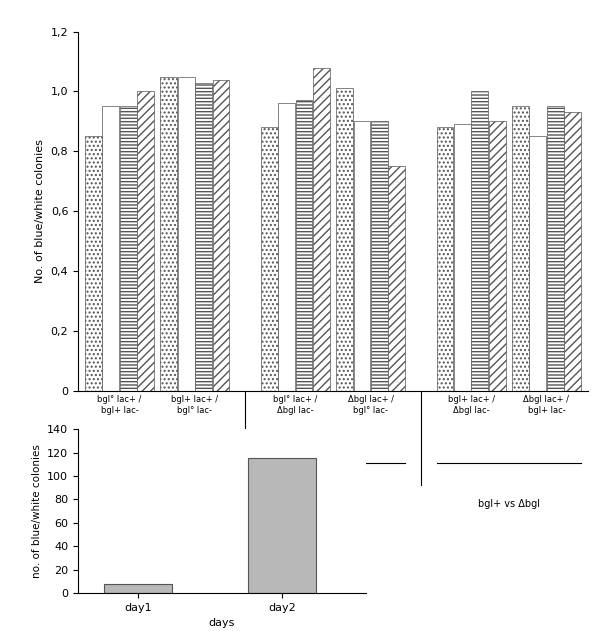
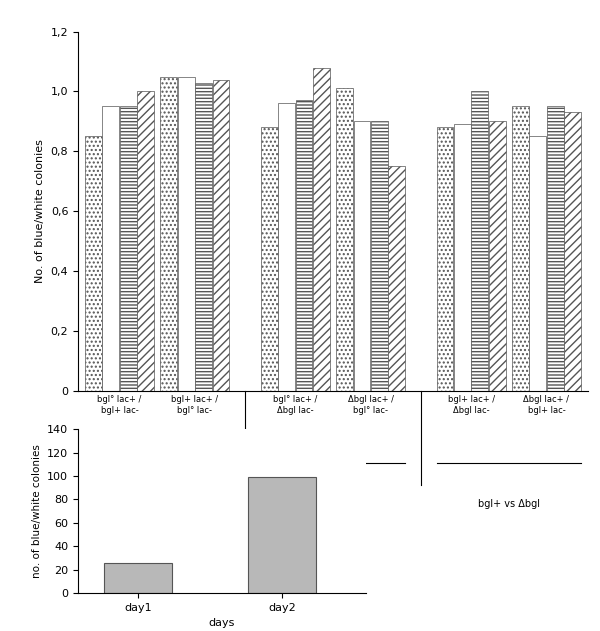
day1: 8 -> 26
day2: 115 -> 99
